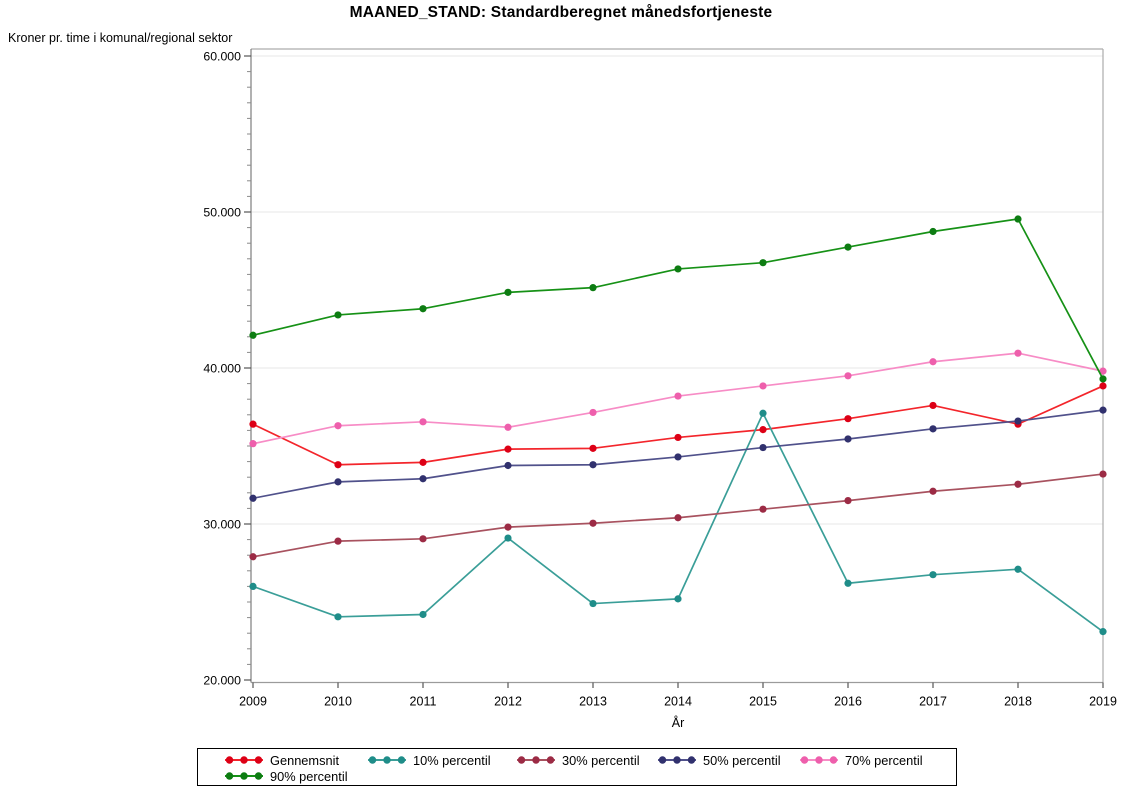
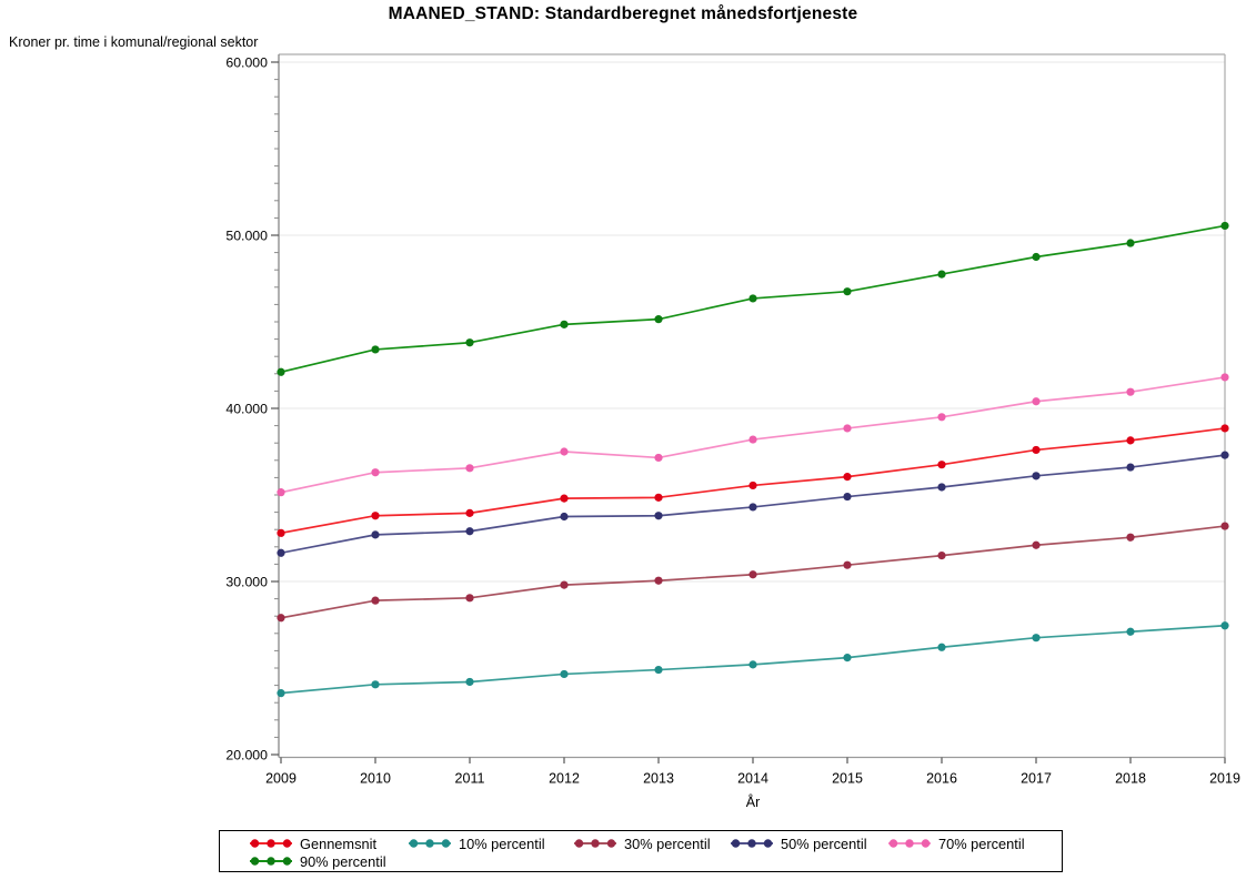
Gennemsnit/2009: 36400 -> 32800
10% percentil/2009: 26000 -> 23600
10% percentil/2012: 29100 -> 24600
70% percentil/2012: 36200 -> 37500
10% percentil/2015: 37100 -> 25600
Gennemsnit/2018: 36400 -> 38200
10% percentil/2019: 23100 -> 27400
70% percentil/2019: 39800 -> 41800
90% percentil/2019: 39300 -> 50600
